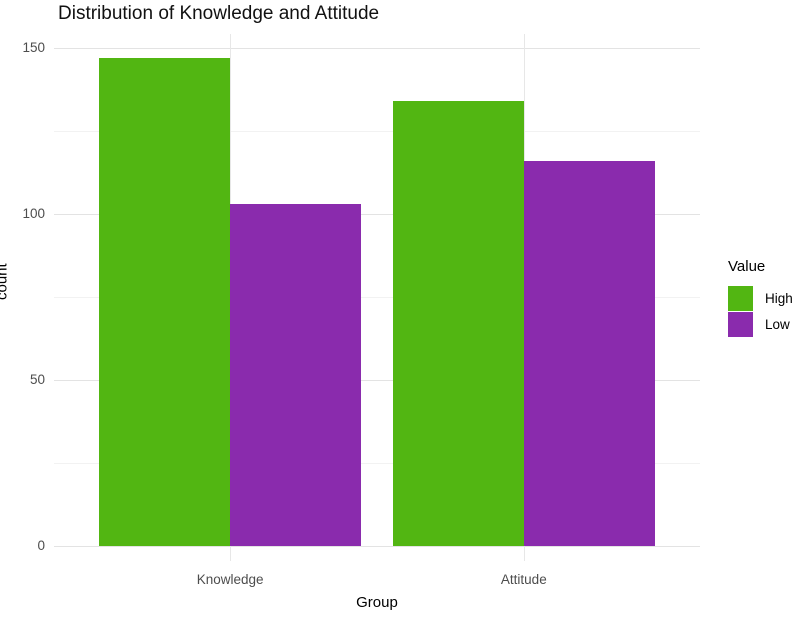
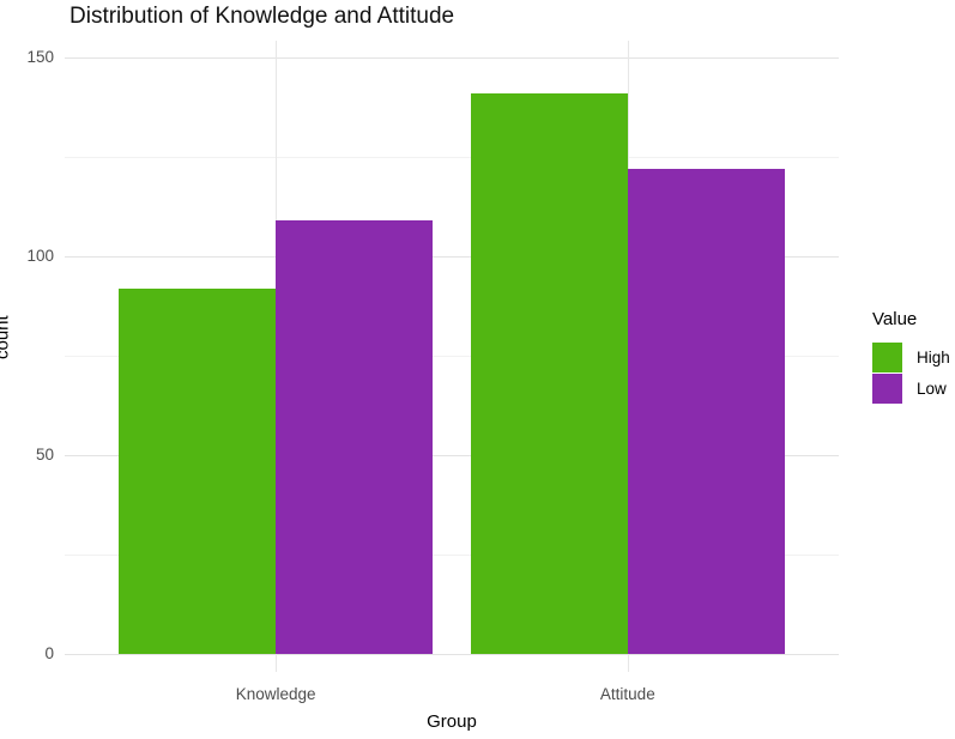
High/Knowledge: 147 -> 92
Low/Knowledge: 103 -> 109
High/Attitude: 134 -> 141
Low/Attitude: 116 -> 122
